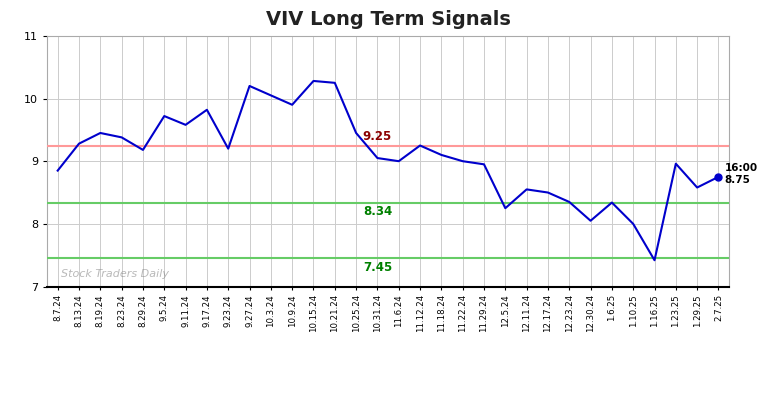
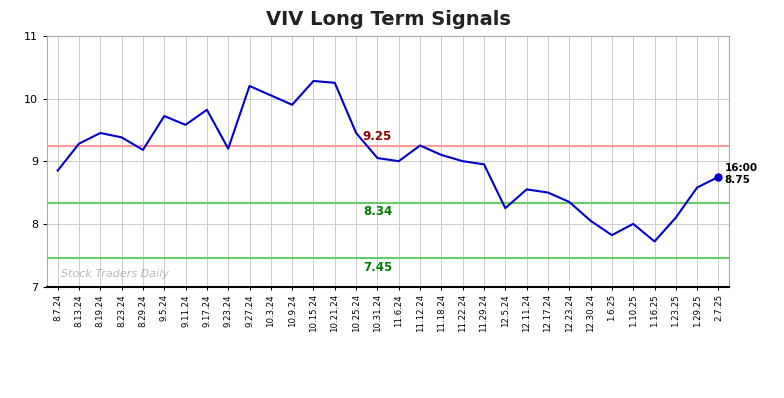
1.6.25: 8.34 -> 7.82
1.16.25: 7.42 -> 7.72
1.23.25: 8.96 -> 8.10
